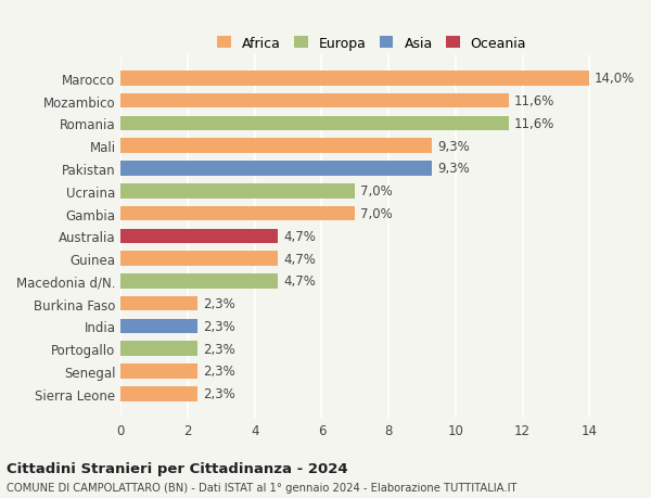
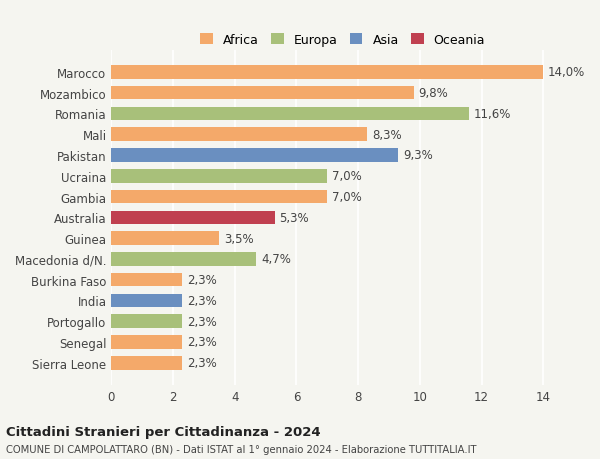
Mozambico: 11,6% -> 9,8%
Mali: 9,3% -> 8,3%
Australia: 4,7% -> 5,3%
Guinea: 4,7% -> 3,5%
